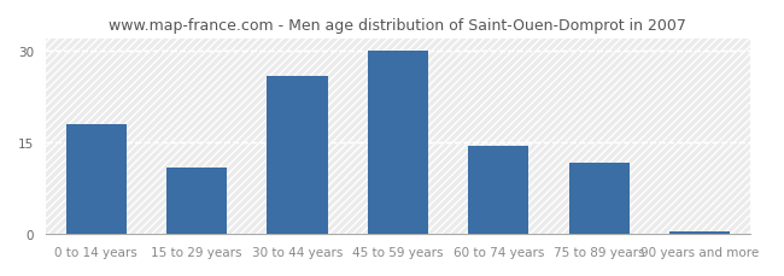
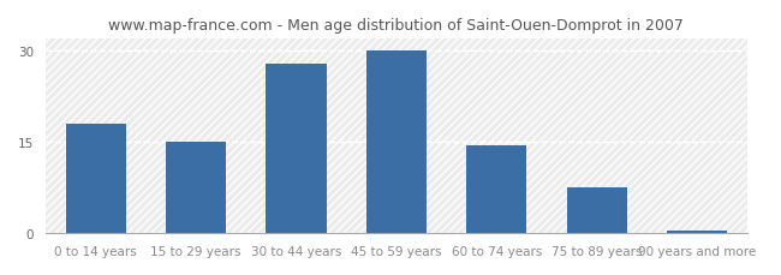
15 to 29 years: 11.0 -> 15.0
30 to 44 years: 26.0 -> 28.0
75 to 89 years: 11.8 -> 7.5
